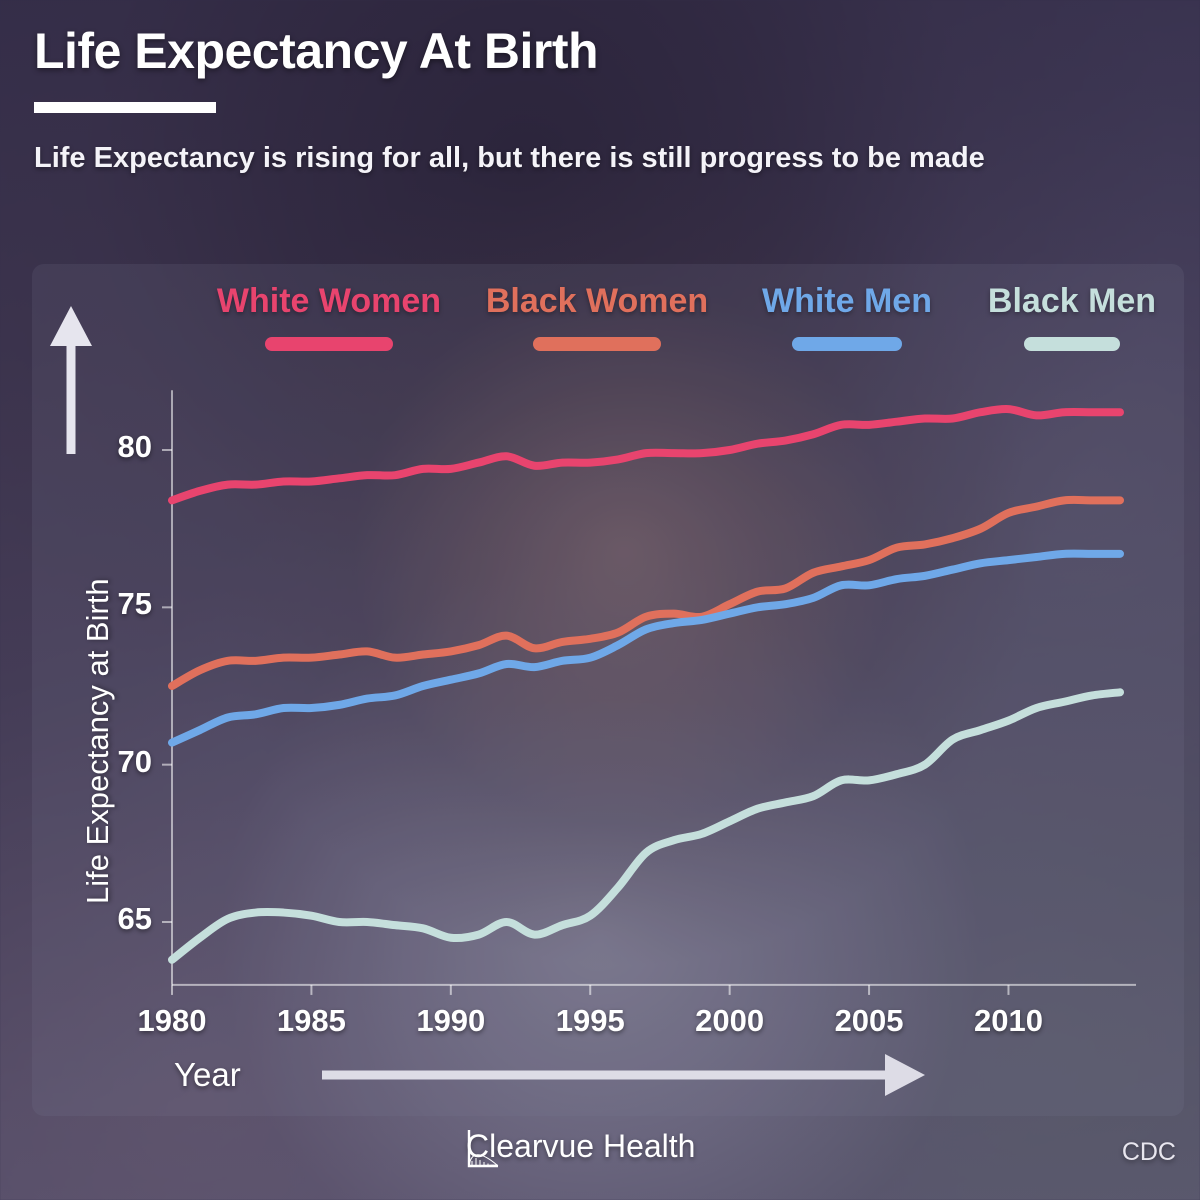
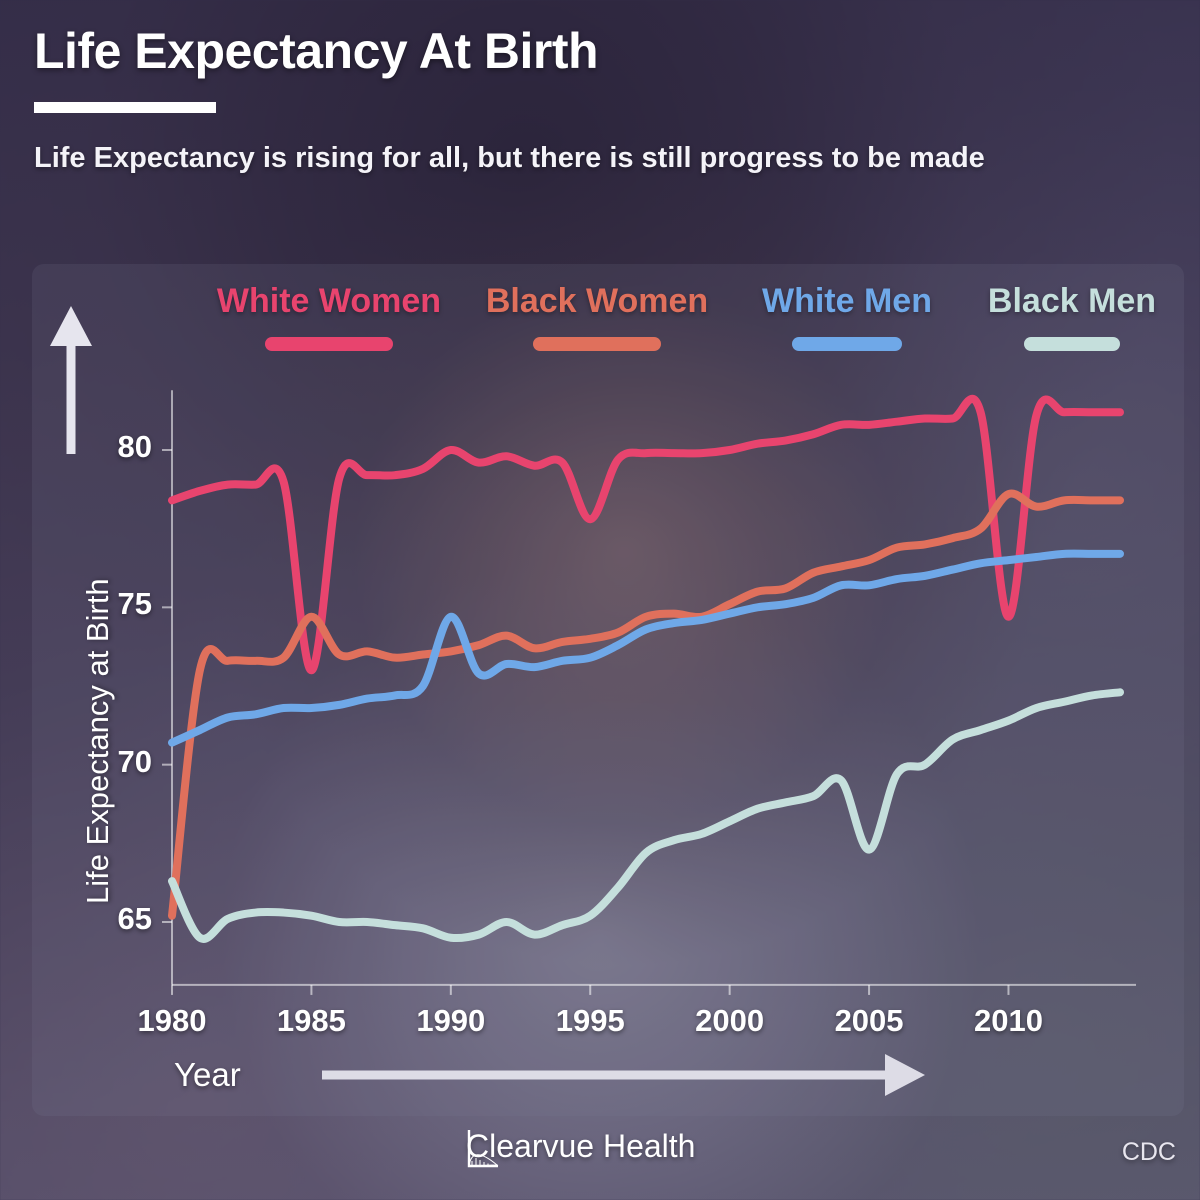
Black Women/1980: 72.5 -> 65.2
Black Men/1980: 63.8 -> 66.3
White Women/1985: 79.0 -> 73.0
Black Women/1985: 73.4 -> 74.7
White Women/1990: 79.4 -> 80.0
White Men/1990: 72.7 -> 74.7
White Women/1995: 79.6 -> 77.8
Black Men/2005: 69.5 -> 67.3
White Women/2010: 81.3 -> 74.7
Black Women/2010: 78.0 -> 78.6
